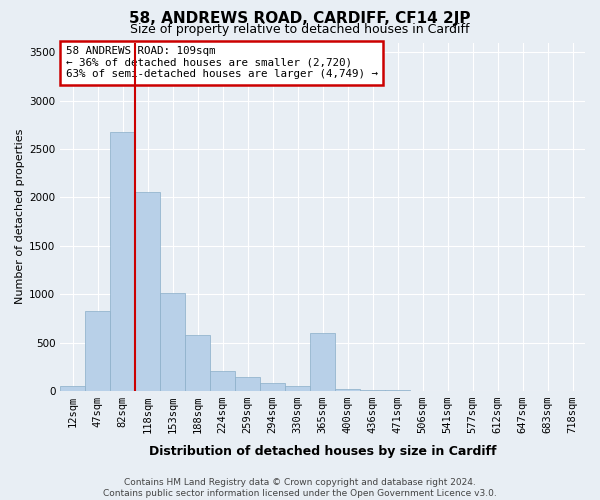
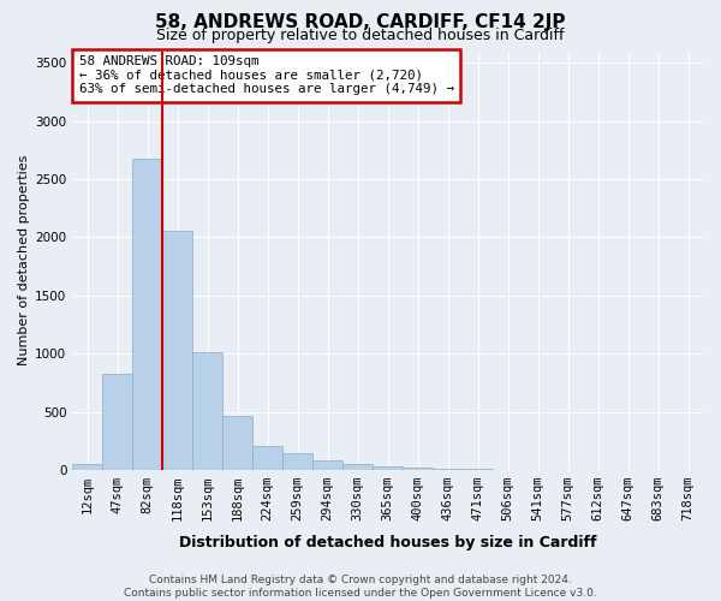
188sqm: 580 -> 460
365sqm: 600 -> 30
